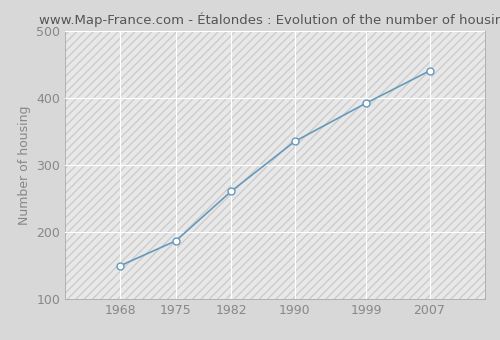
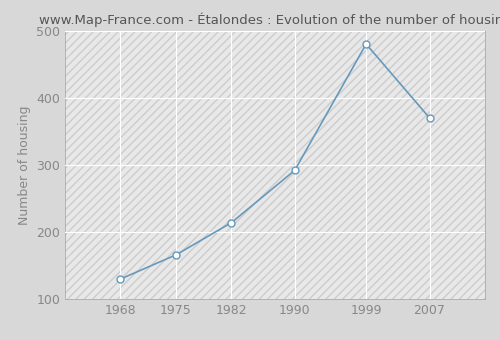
1968: 150 -> 130
1975: 187 -> 166
1982: 261 -> 214
1990: 335 -> 292
1999: 392 -> 480
2007: 440 -> 370
